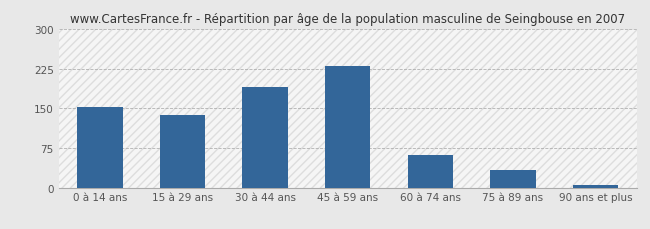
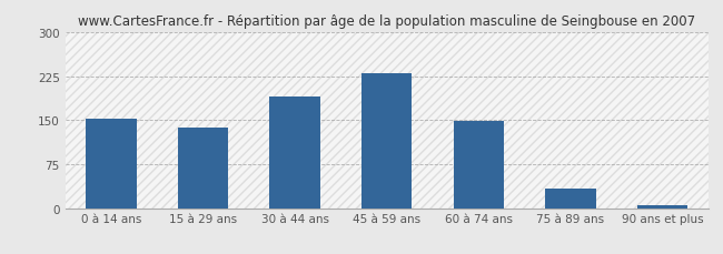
60 à 74 ans: 62 -> 148
